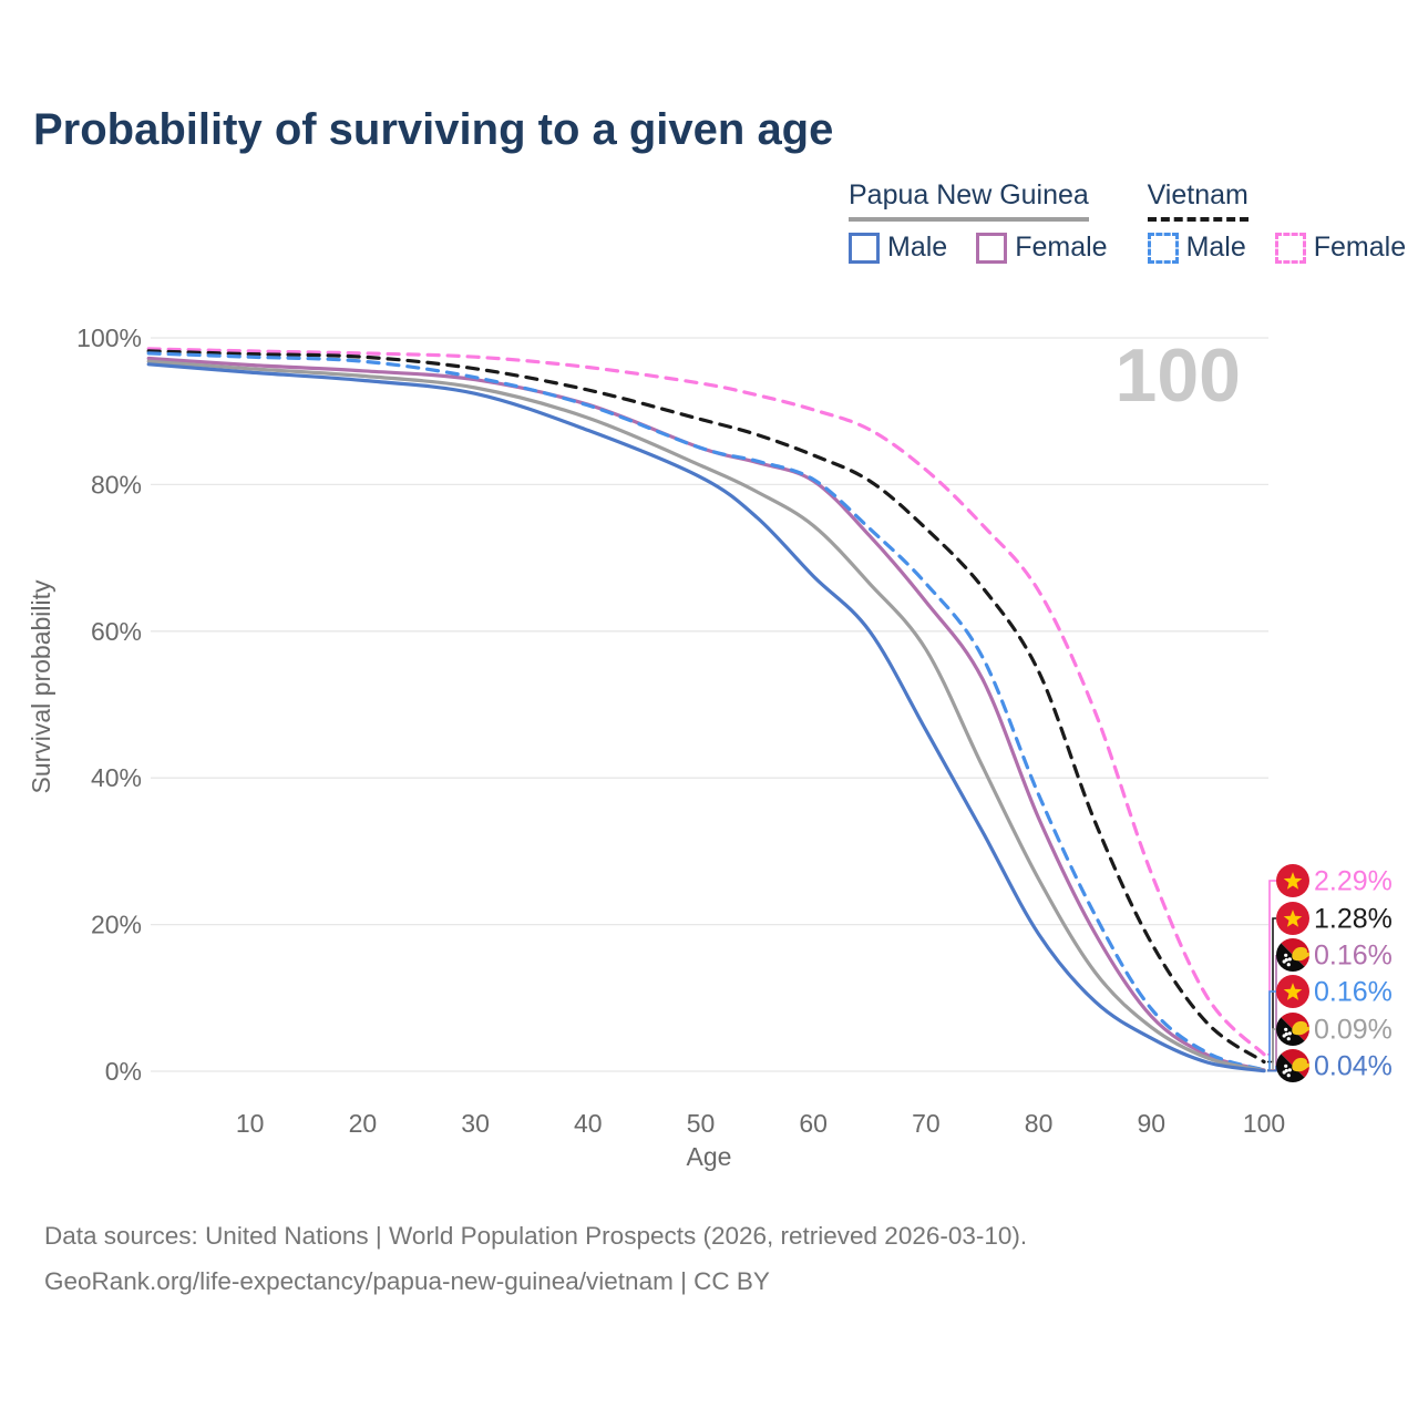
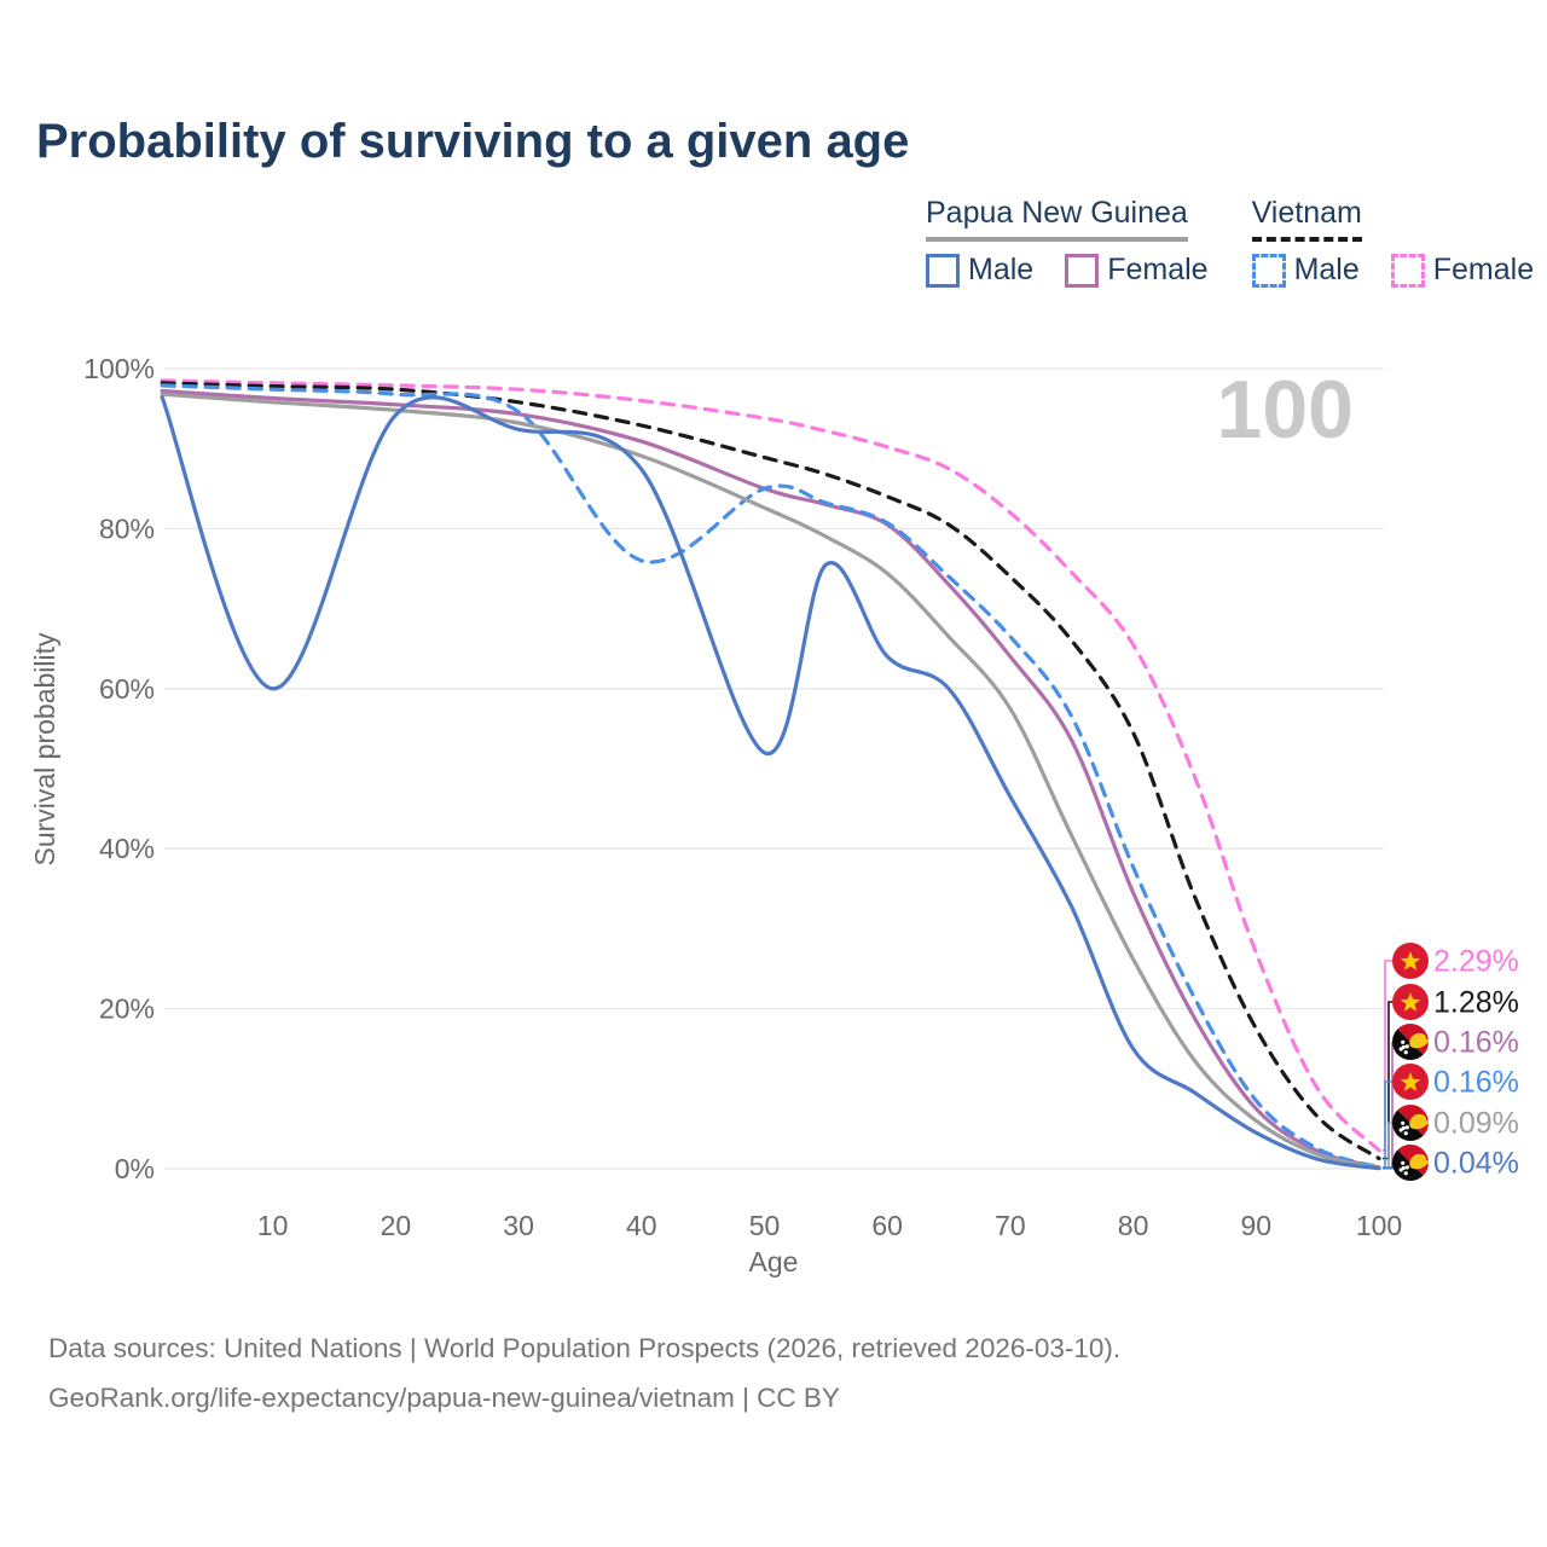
Papua New Guinea Male/10: 95% -> 60%
Vietnam Male/40: 91% -> 76%
Papua New Guinea Male/50: 81% -> 52%
Papua New Guinea Male/60: 68% -> 64%
Papua New Guinea Male/80: 19% -> 15%
